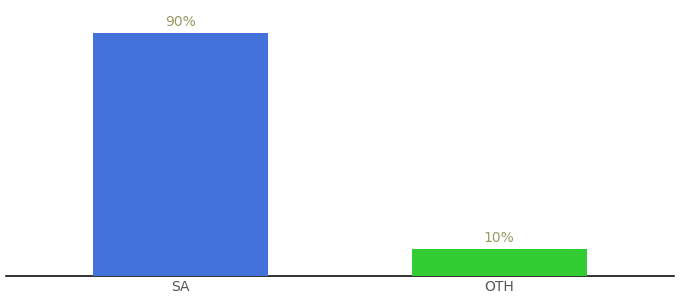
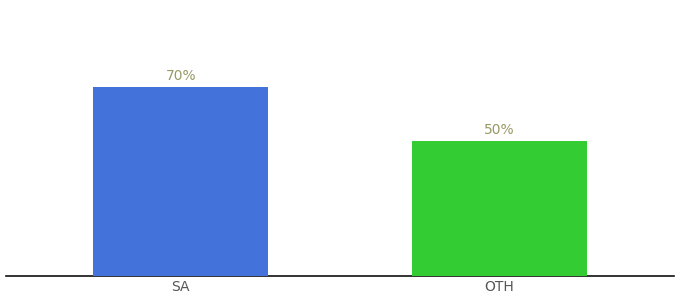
SA: 90% -> 70%
OTH: 10% -> 50%
